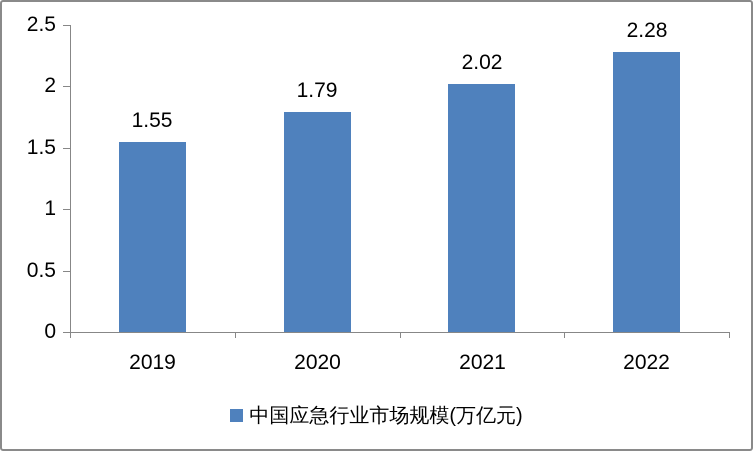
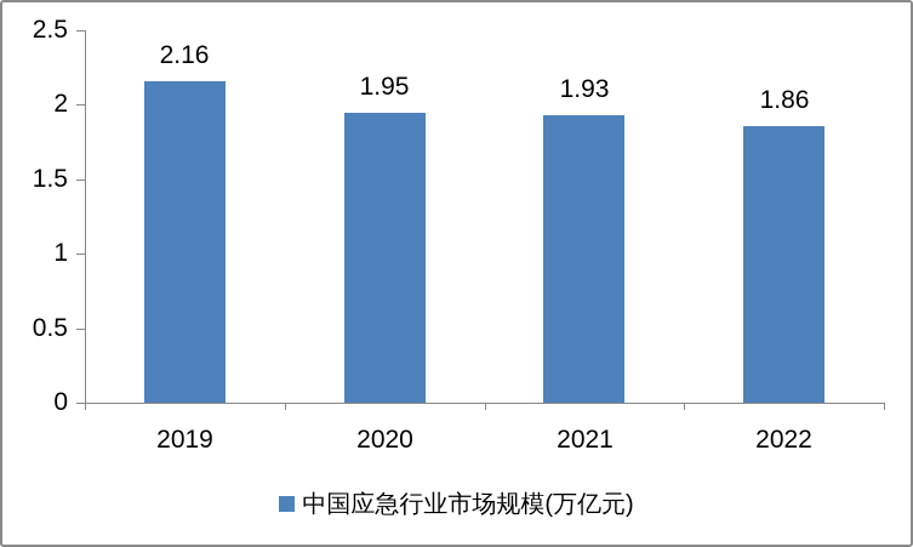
2019: 1.55 -> 2.16
2020: 1.79 -> 1.95
2021: 2.02 -> 1.93
2022: 2.28 -> 1.86
